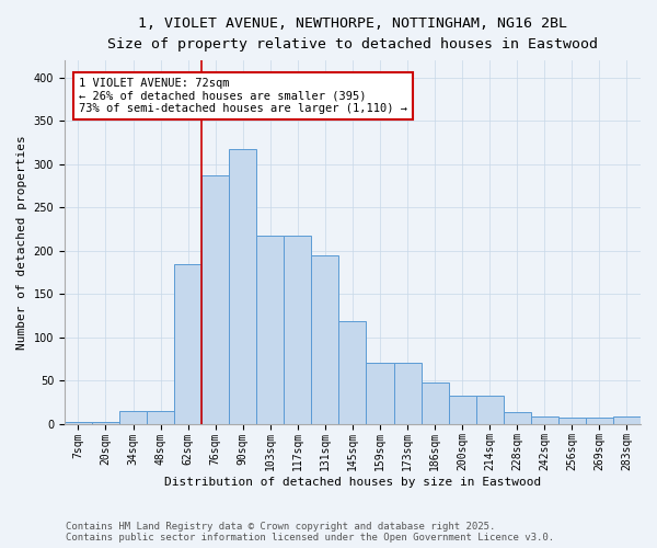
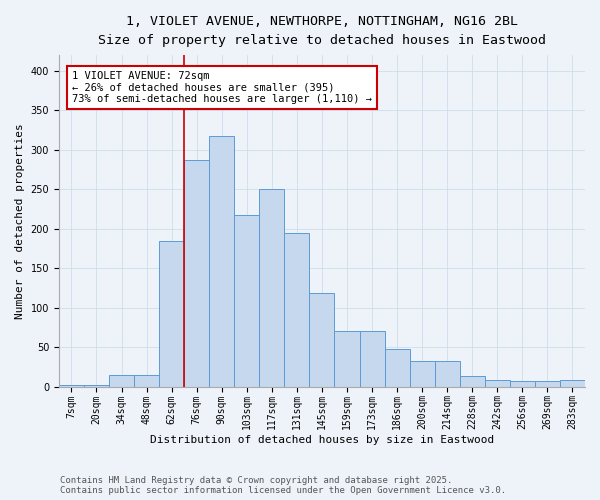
117sqm: 218 -> 250
